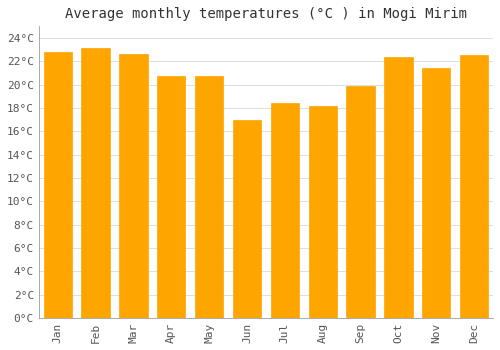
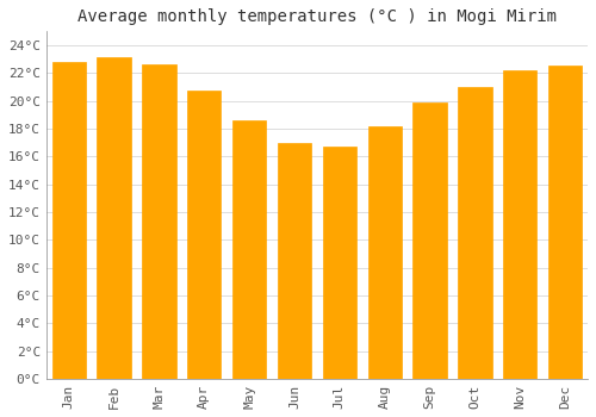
May: 20.7°C -> 18.6°C
Jul: 18.4°C -> 16.7°C
Oct: 22.4°C -> 21.0°C
Nov: 21.4°C -> 22.2°C
